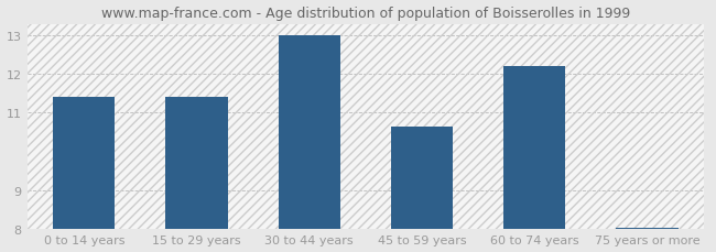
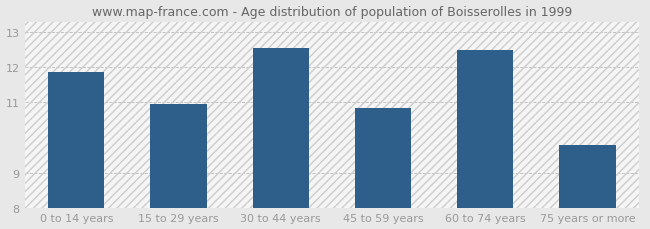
0 to 14 years: 11.40 -> 11.85
15 to 29 years: 11.40 -> 10.95
30 to 44 years: 13.00 -> 12.55
45 to 59 years: 10.65 -> 10.85
60 to 74 years: 12.20 -> 12.50
75 years or more: 8.03 -> 9.80
